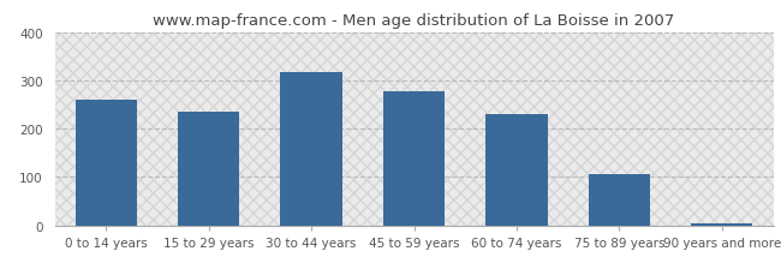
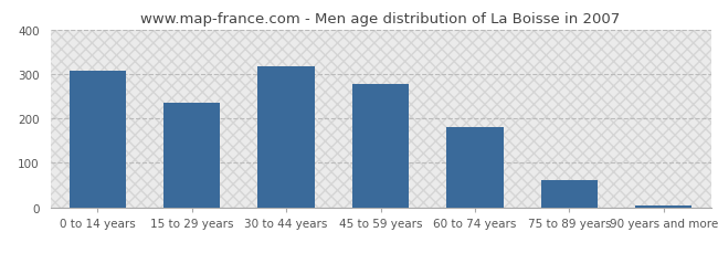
0 to 14 years: 260 -> 308
60 to 74 years: 230 -> 180
75 to 89 years: 105 -> 62
